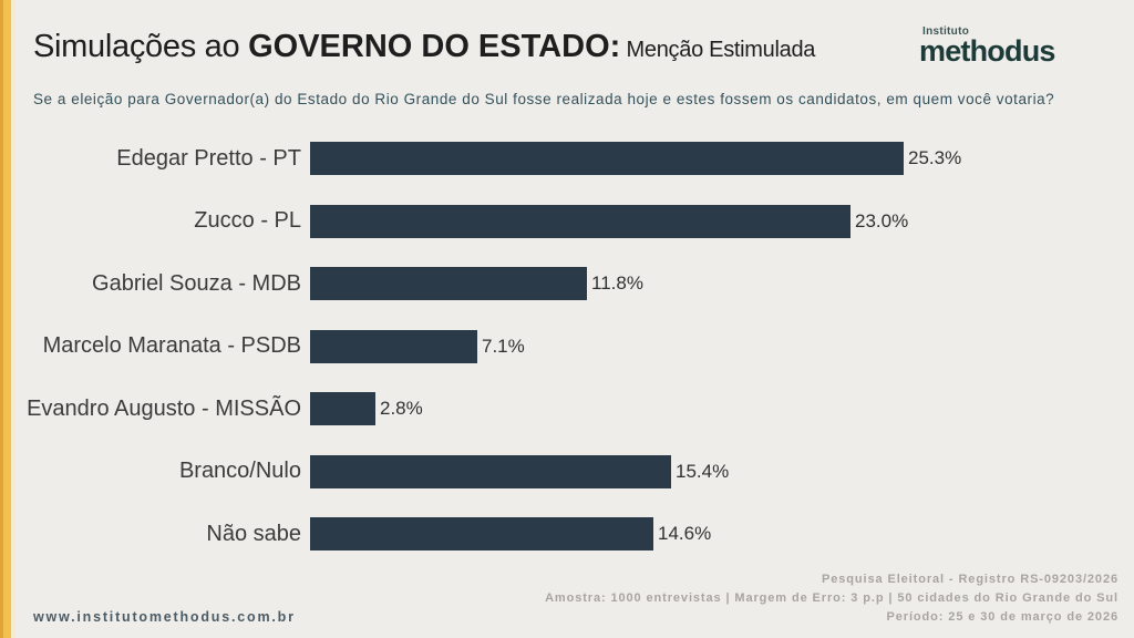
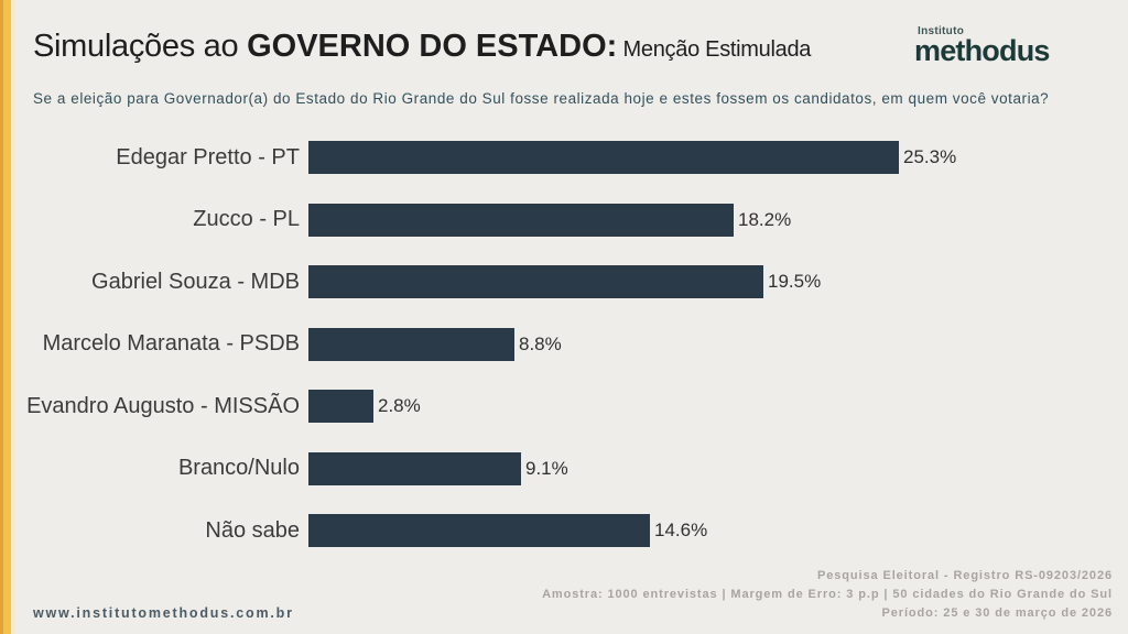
Zucco - PL: 23.0% -> 18.2%
Gabriel Souza - MDB: 11.8% -> 19.5%
Marcelo Maranata - PSDB: 7.1% -> 8.8%
Branco/Nulo: 15.4% -> 9.1%
